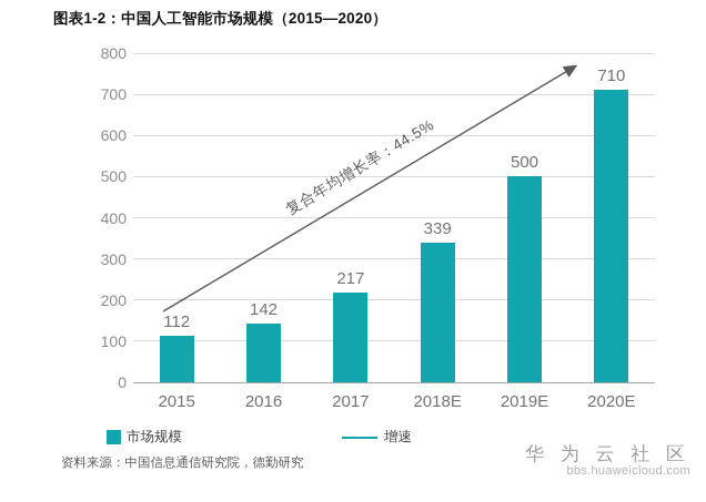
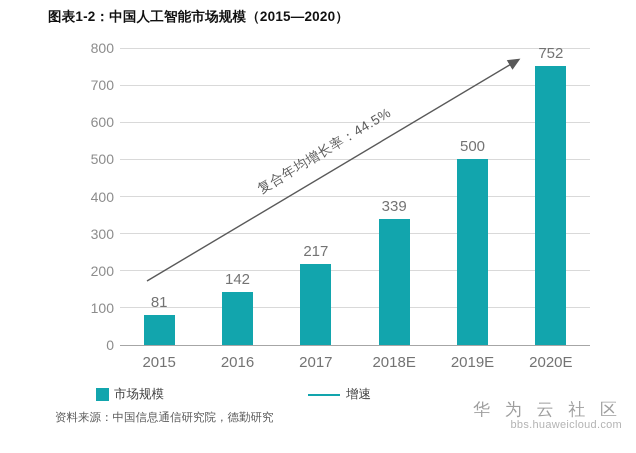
2015: 112 -> 81
2020E: 710 -> 752
